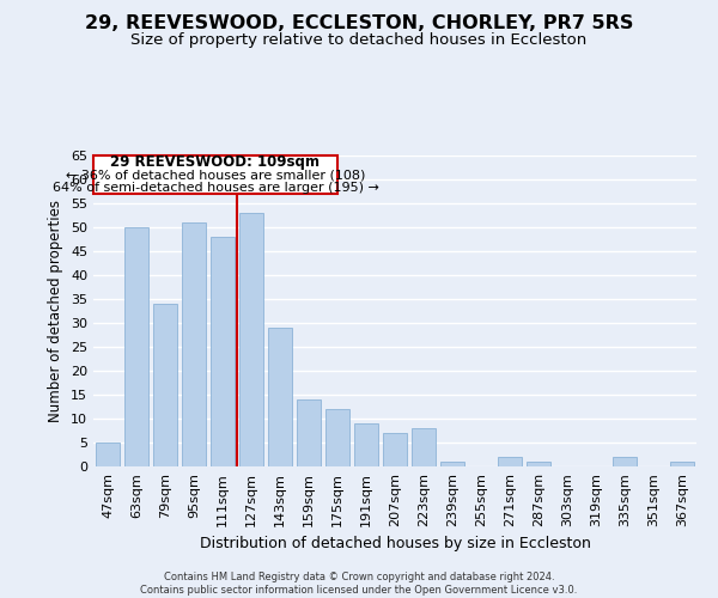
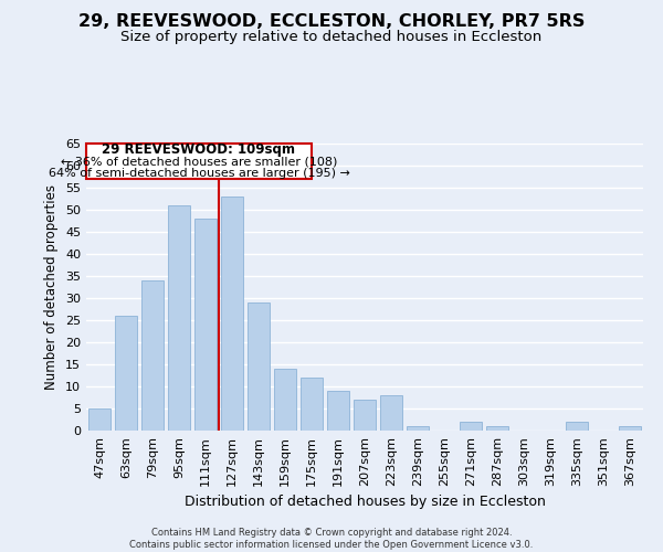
63sqm: 50 -> 26
